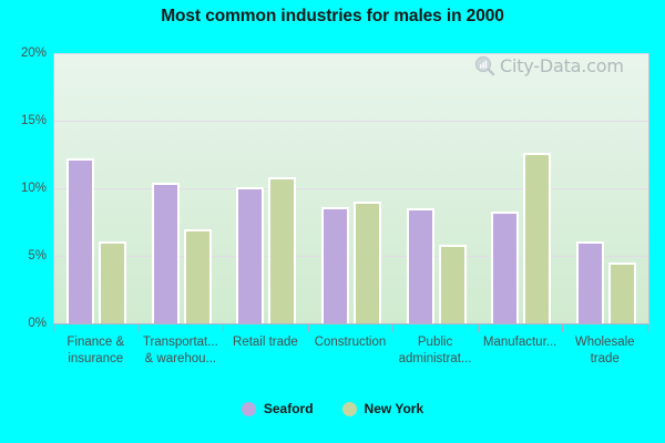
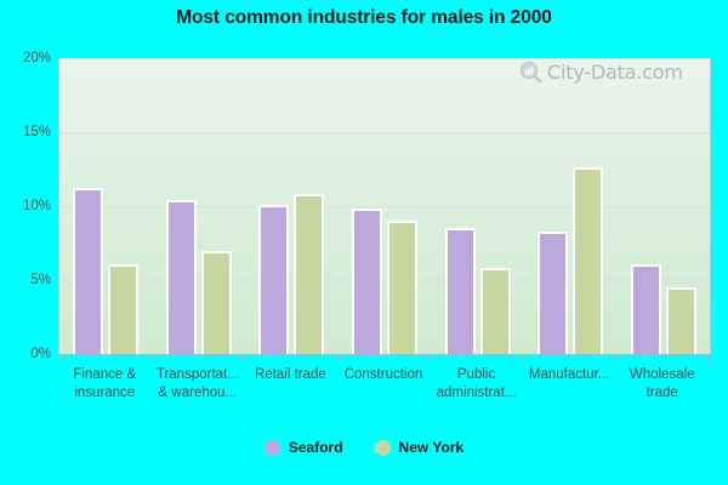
Seaford/Finance & insurance: 12.2% -> 11.2%
Seaford/Construction: 8.6% -> 9.8%
